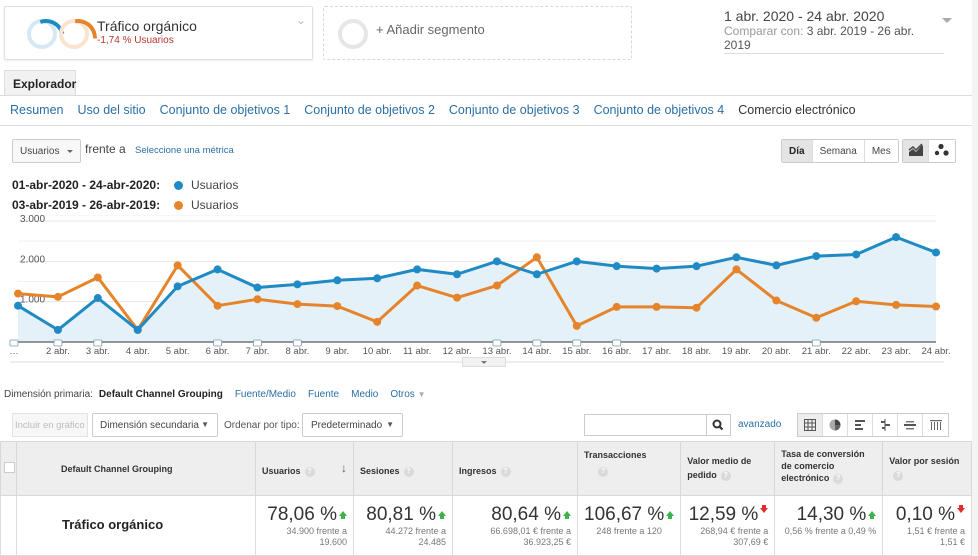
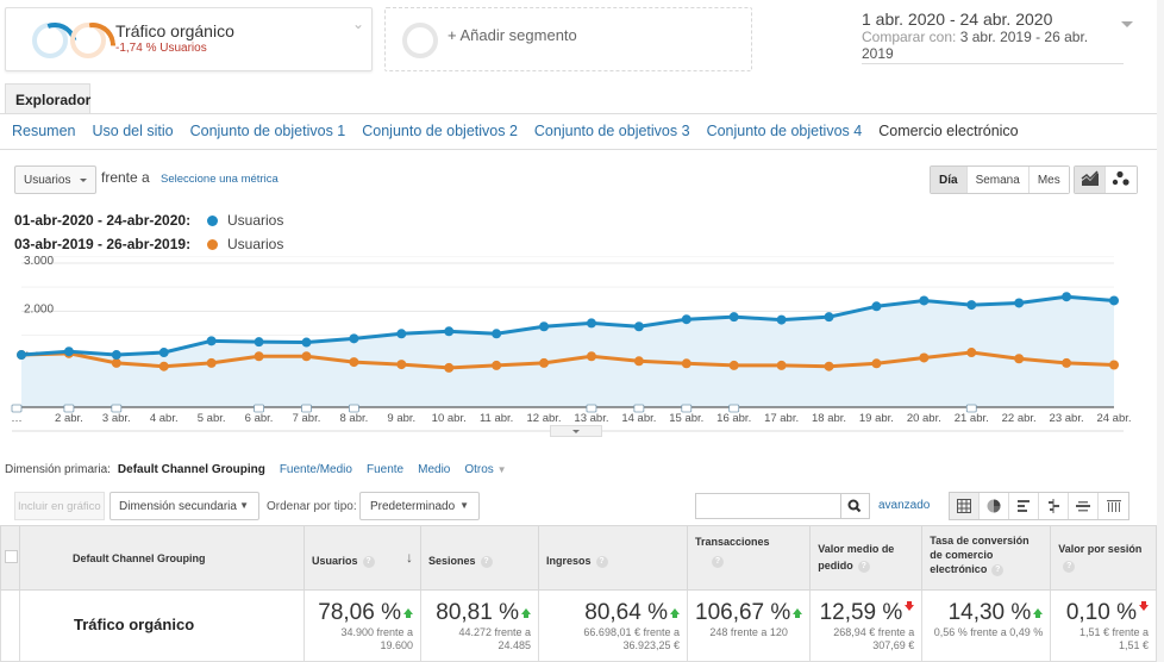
01-abr-2020 - 24-abr-2020: Usuarios/…: 900 -> 1100
03-abr-2019 - 26-abr-2019: Usuarios/…: 1200 -> 1100
01-abr-2020 - 24-abr-2020: Usuarios/2 abr.: 300 -> 1200
03-abr-2019 - 26-abr-2019: Usuarios/3 abr.: 1600 -> 900
01-abr-2020 - 24-abr-2020: Usuarios/4 abr.: 300 -> 1100
03-abr-2019 - 26-abr-2019: Usuarios/4 abr.: 300 -> 800
03-abr-2019 - 26-abr-2019: Usuarios/5 abr.: 1900 -> 900
01-abr-2020 - 24-abr-2020: Usuarios/6 abr.: 1800 -> 1400
03-abr-2019 - 26-abr-2019: Usuarios/6 abr.: 900 -> 1100
03-abr-2019 - 26-abr-2019: Usuarios/10 abr.: 500 -> 800
01-abr-2020 - 24-abr-2020: Usuarios/11 abr.: 1800 -> 1500
03-abr-2019 - 26-abr-2019: Usuarios/11 abr.: 1400 -> 900
03-abr-2019 - 26-abr-2019: Usuarios/12 abr.: 1100 -> 900
01-abr-2020 - 24-abr-2020: Usuarios/13 abr.: 2000 -> 1800
03-abr-2019 - 26-abr-2019: Usuarios/13 abr.: 1400 -> 1100
03-abr-2019 - 26-abr-2019: Usuarios/14 abr.: 2100 -> 1000
01-abr-2020 - 24-abr-2020: Usuarios/15 abr.: 2000 -> 1800
03-abr-2019 - 26-abr-2019: Usuarios/15 abr.: 400 -> 900
03-abr-2019 - 26-abr-2019: Usuarios/19 abr.: 1800 -> 900
01-abr-2020 - 24-abr-2020: Usuarios/20 abr.: 1900 -> 2200
03-abr-2019 - 26-abr-2019: Usuarios/21 abr.: 600 -> 1100
01-abr-2020 - 24-abr-2020: Usuarios/23 abr.: 2600 -> 2300
